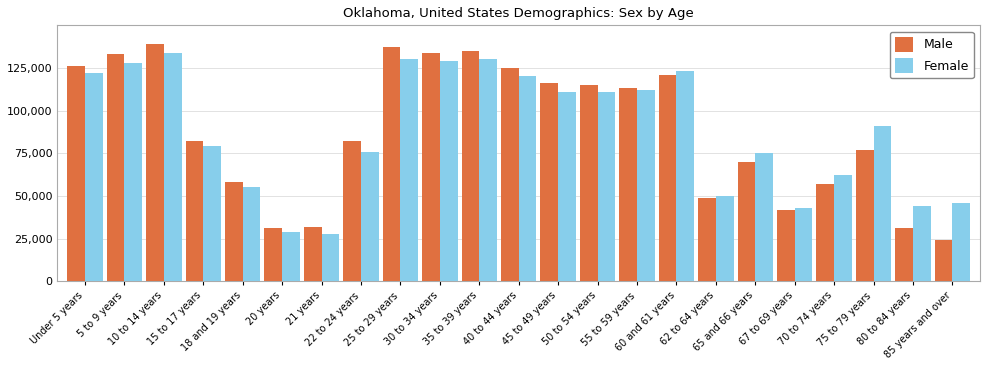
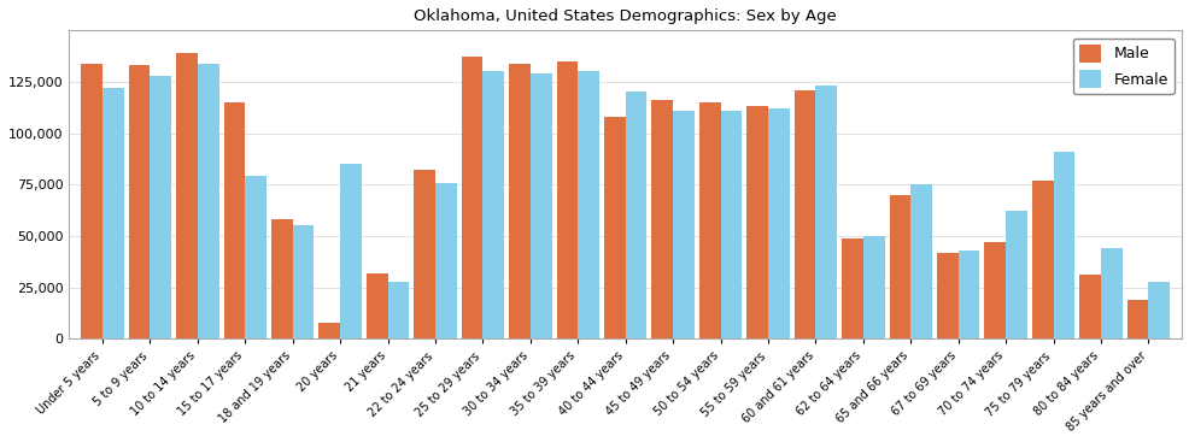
Male/Under 5 years: 126,000 -> 134,000
Male/15 to 17 years: 82,000 -> 115,000
Male/20 years: 31,000 -> 8,000
Female/20 years: 29,000 -> 85,000
Male/40 to 44 years: 125,000 -> 108,000
Male/70 to 74 years: 57,000 -> 47,000
Male/85 years and over: 24,000 -> 19,000
Female/85 years and over: 46,000 -> 28,000
